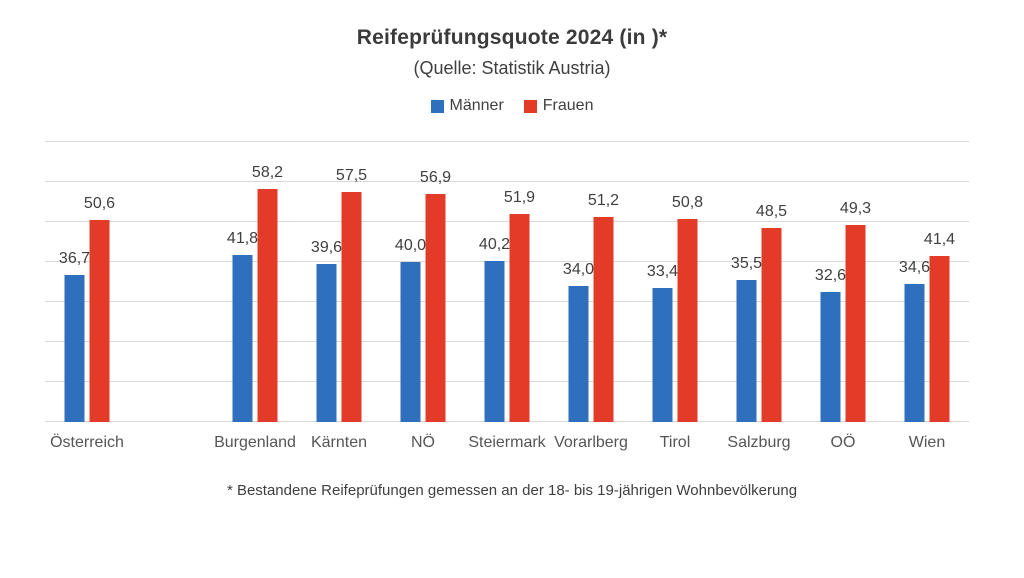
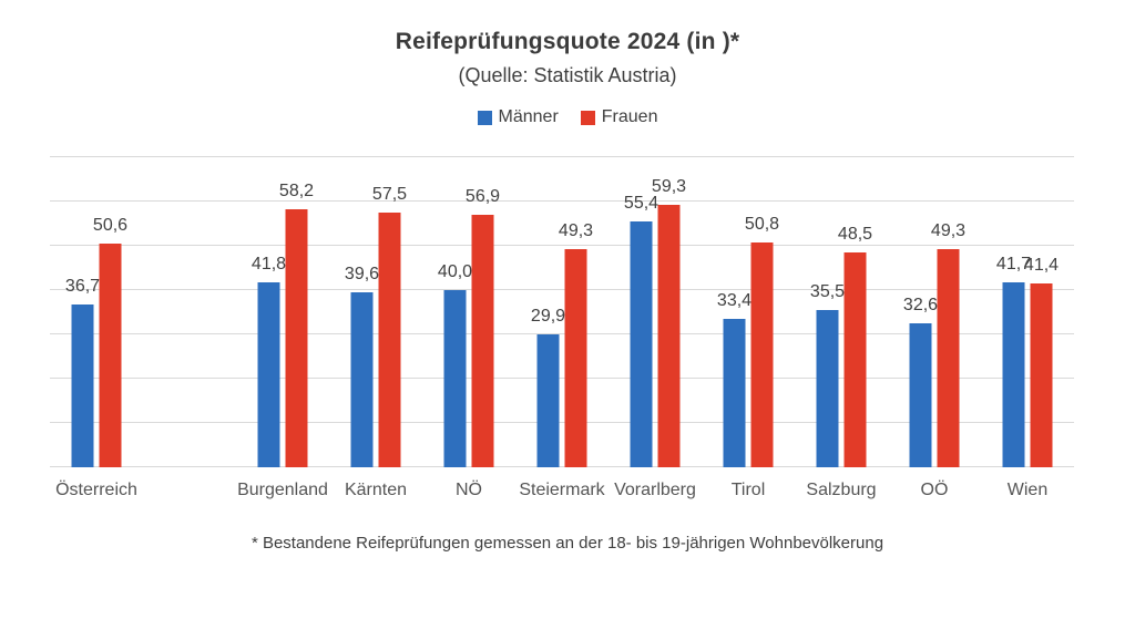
Männer/Steiermark: 40,2 -> 29,9
Frauen/Steiermark: 51,9 -> 49,3
Männer/Vorarlberg: 34,0 -> 55,4
Frauen/Vorarlberg: 51,2 -> 59,3
Männer/Wien: 34,6 -> 41,7
